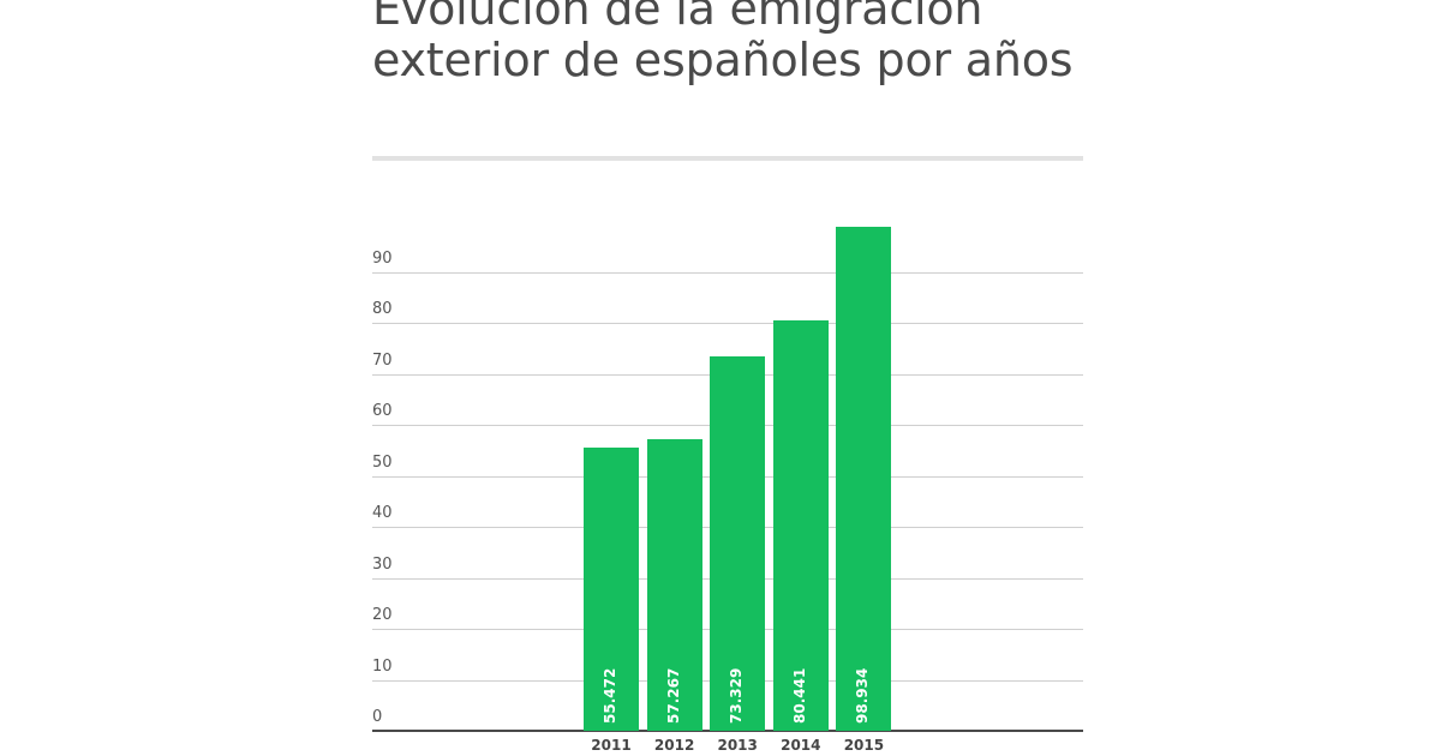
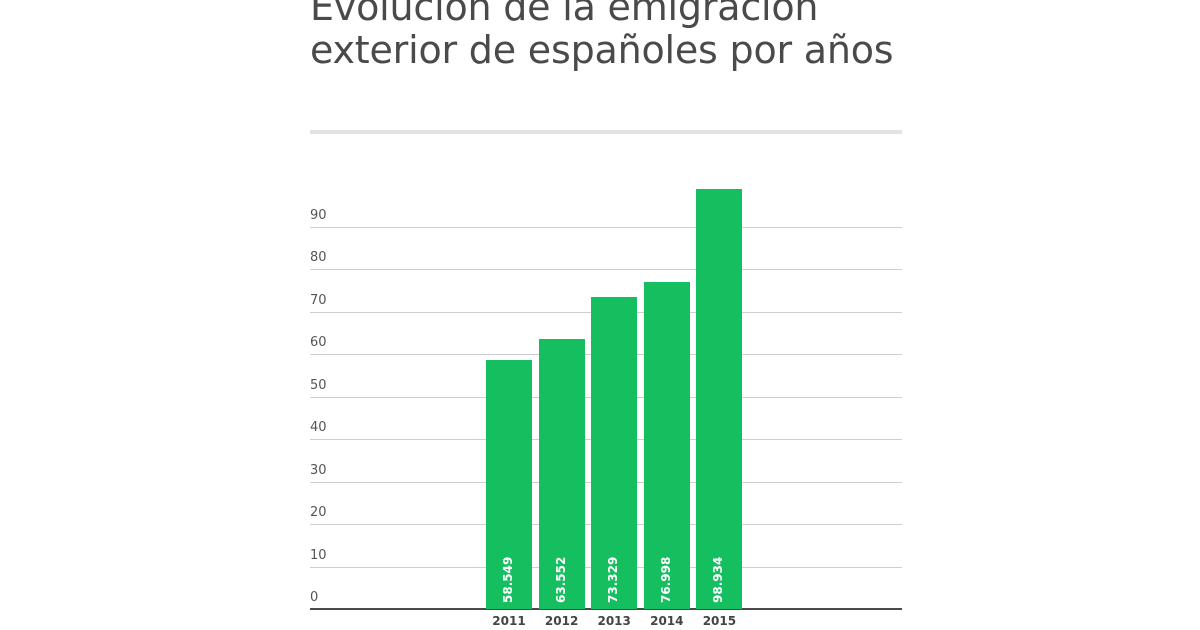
2011: 55.472 -> 58.549
2012: 57.267 -> 63.552
2014: 80.441 -> 76.998
